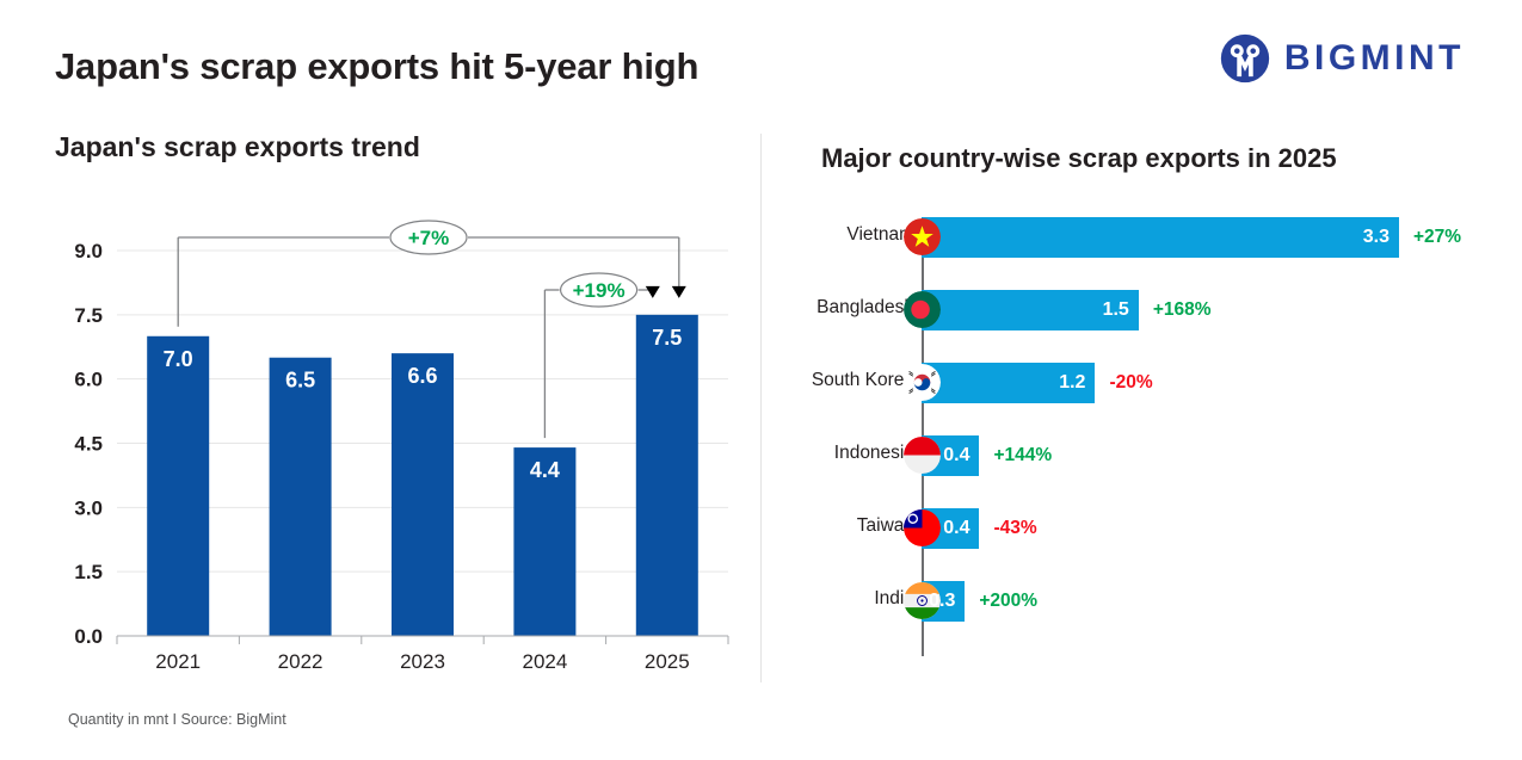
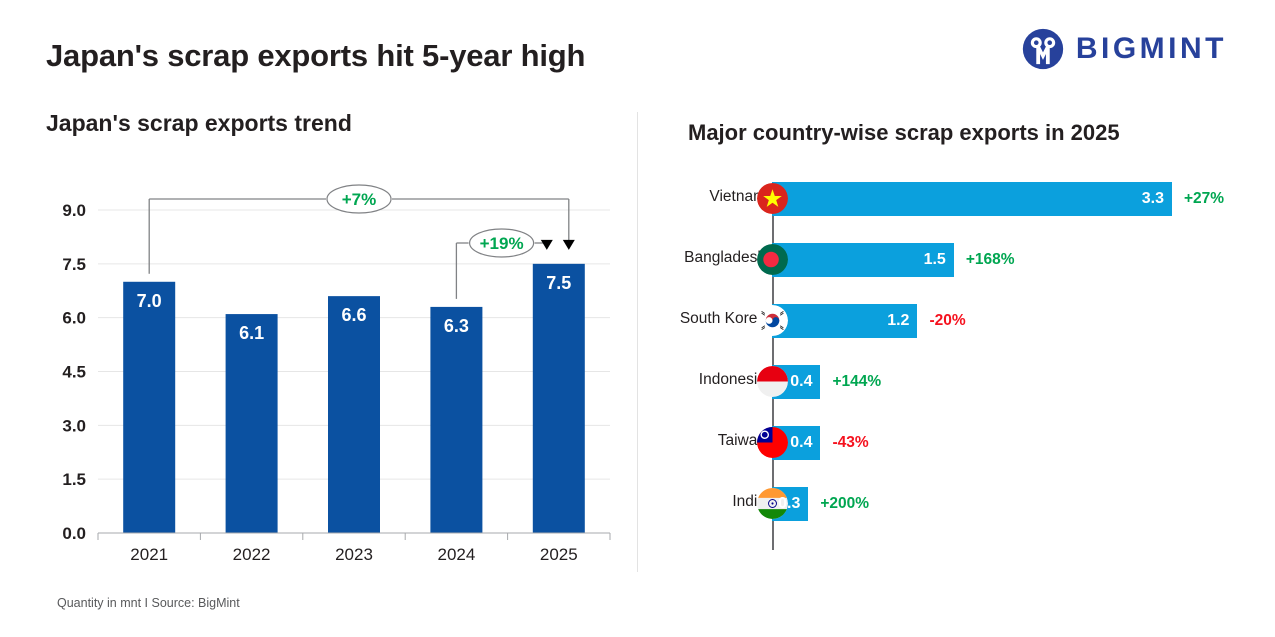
Japan's scrap exports trend/2022: 6.5 -> 6.1
Japan's scrap exports trend/2024: 4.4 -> 6.3
